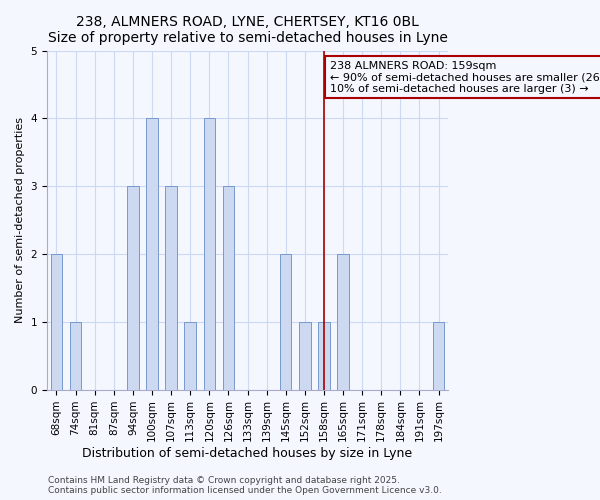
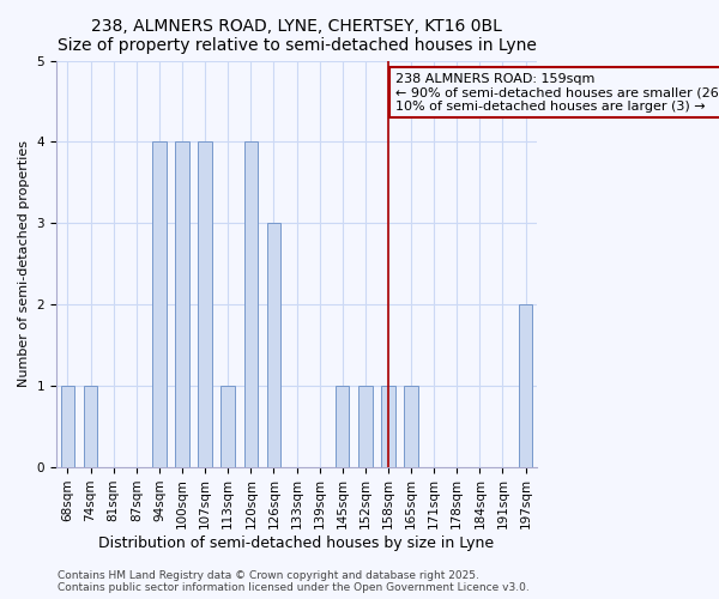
68sqm: 2 -> 1
94sqm: 3 -> 4
107sqm: 3 -> 4
145sqm: 2 -> 1
165sqm: 2 -> 1
197sqm: 1 -> 2
